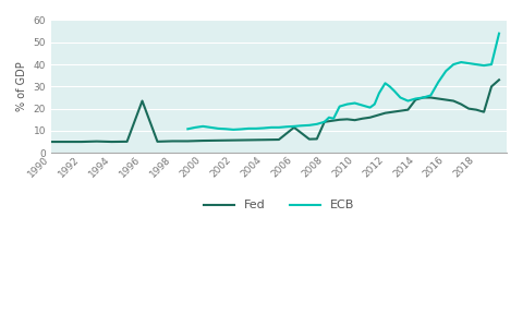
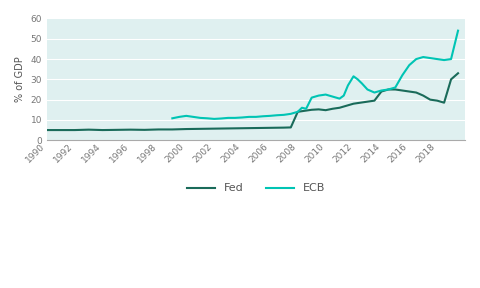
Fed/1996: 23.5 -> 5.2
Fed/2006: 11.5 -> 6.1
